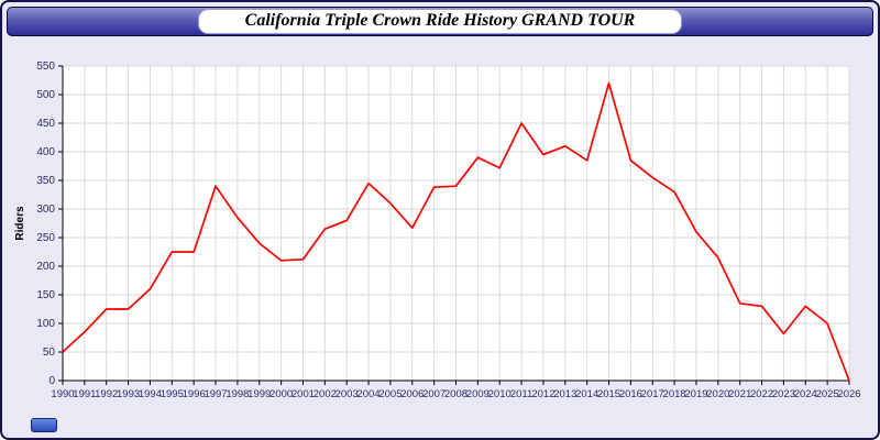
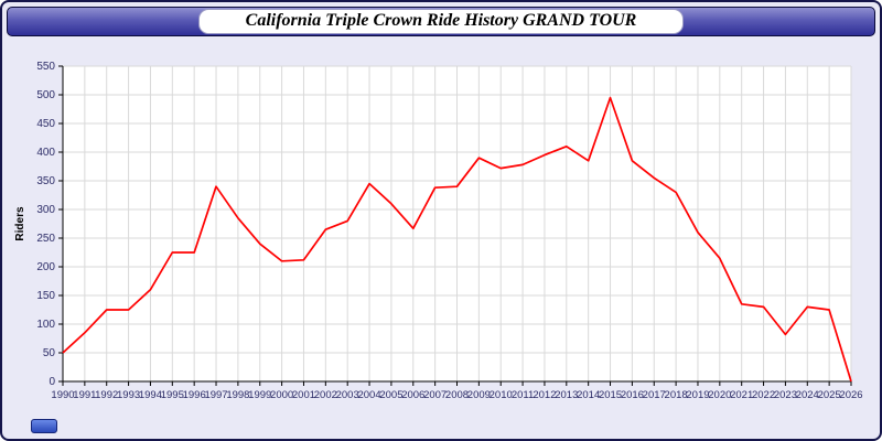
2011: 450 -> 380
2015: 520 -> 500
2025: 100 -> 120
